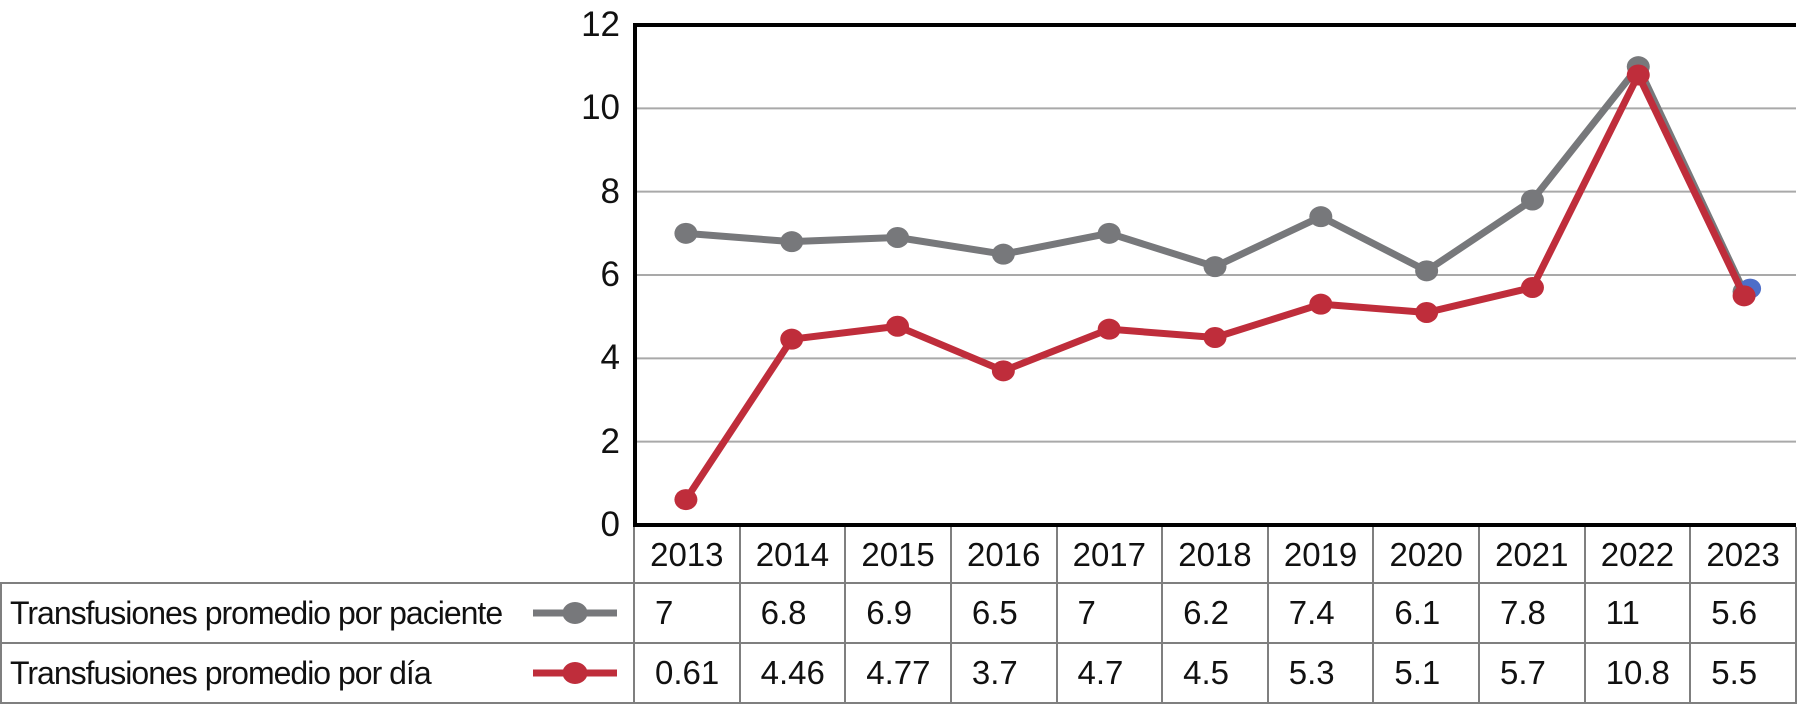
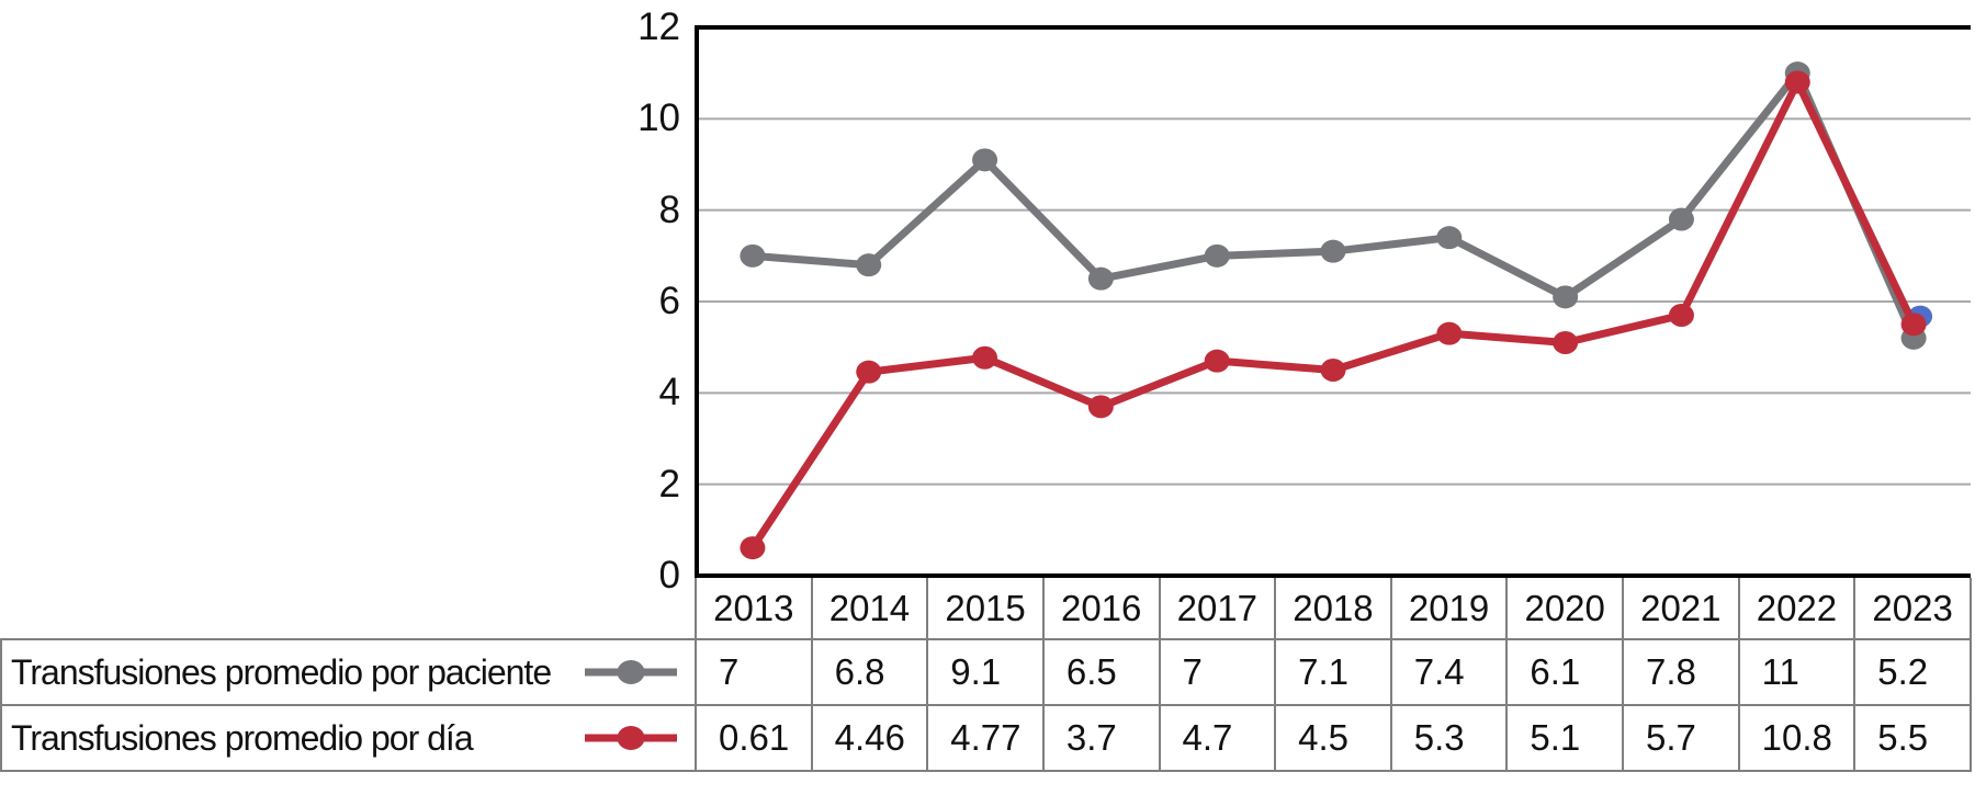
Transfusiones promedio por paciente/2015: 6.9 -> 9.1
Transfusiones promedio por paciente/2018: 6.2 -> 7.1
Transfusiones promedio por paciente/2023: 5.6 -> 5.2
